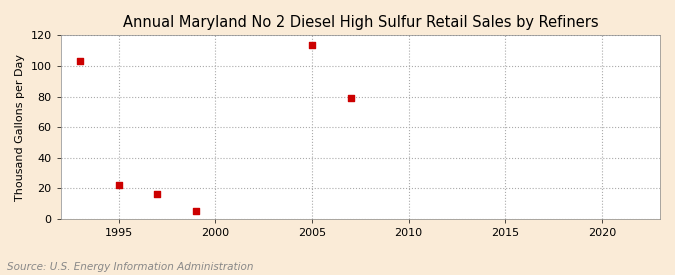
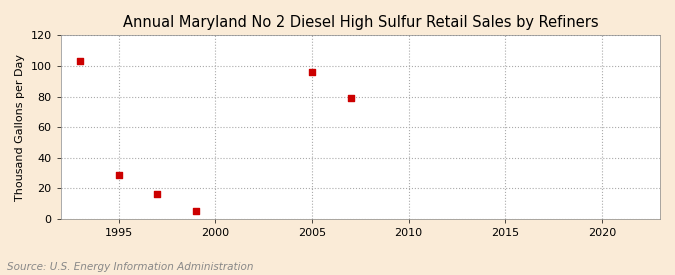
1995: 22 -> 29
2005: 114 -> 96
